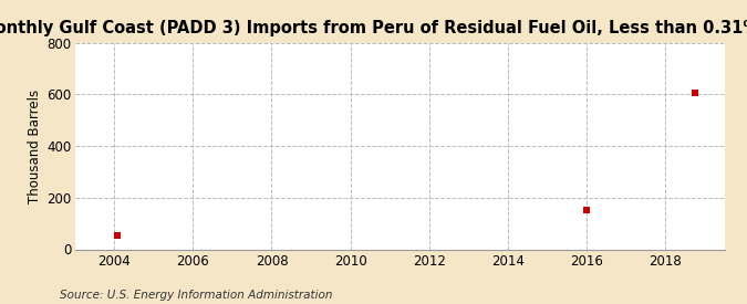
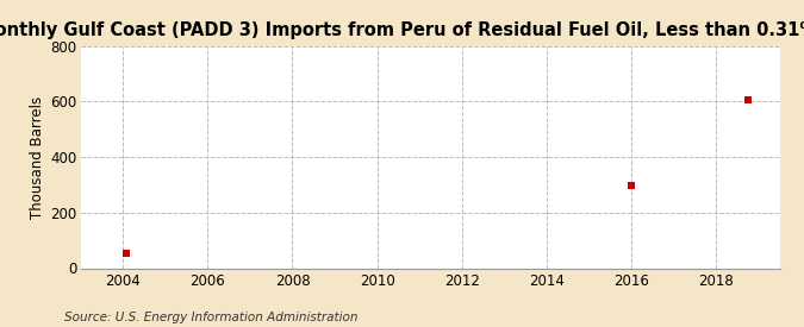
2016: 150 -> 297
